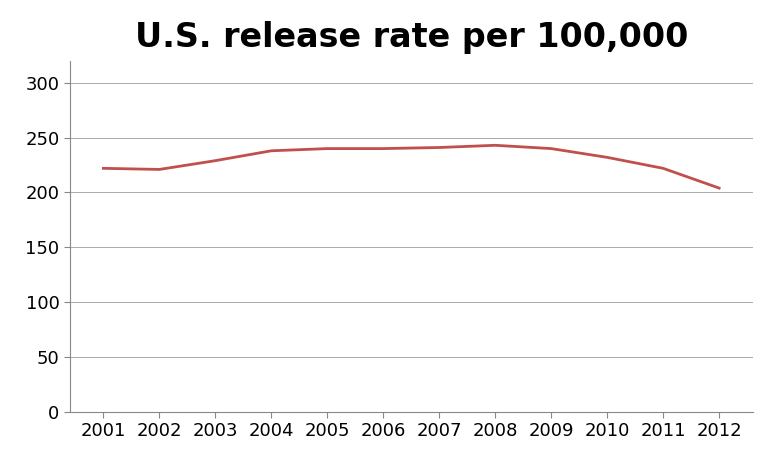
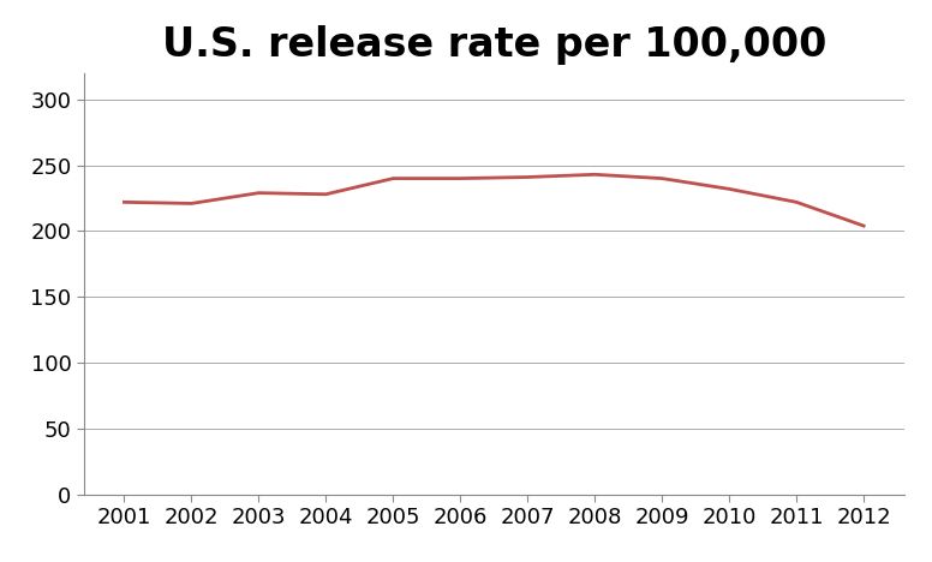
2004: 238 -> 228
